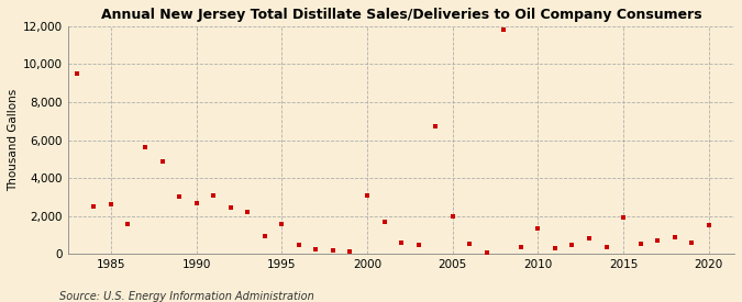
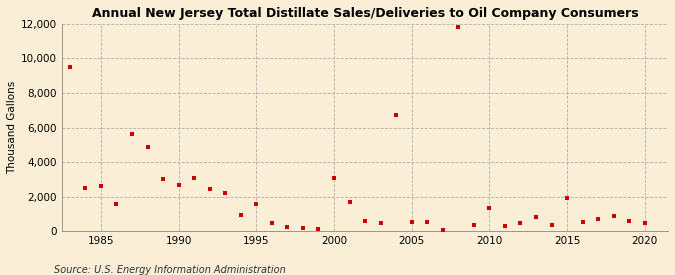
2005: 2,000 -> 600
2020: 1,500 -> 500
